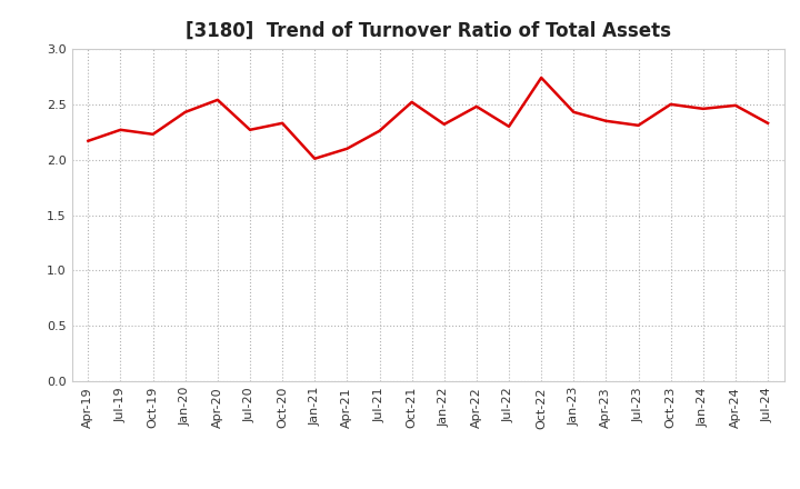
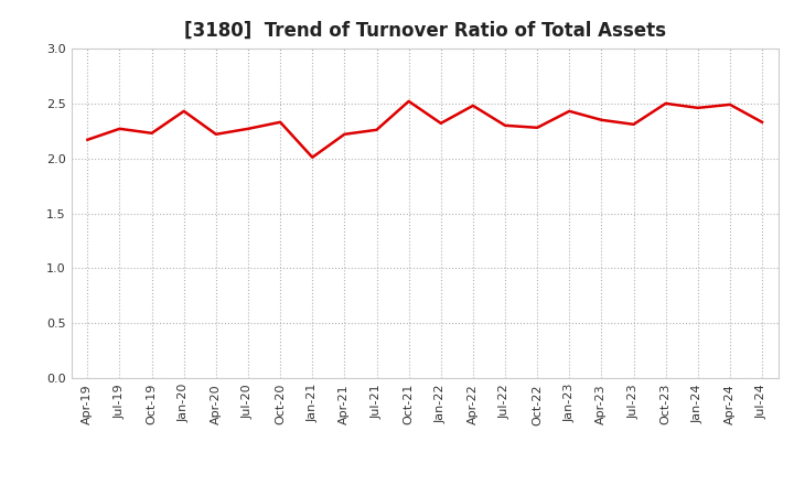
Apr-20: 2.54 -> 2.22
Apr-21: 2.10 -> 2.22
Oct-22: 2.74 -> 2.28
